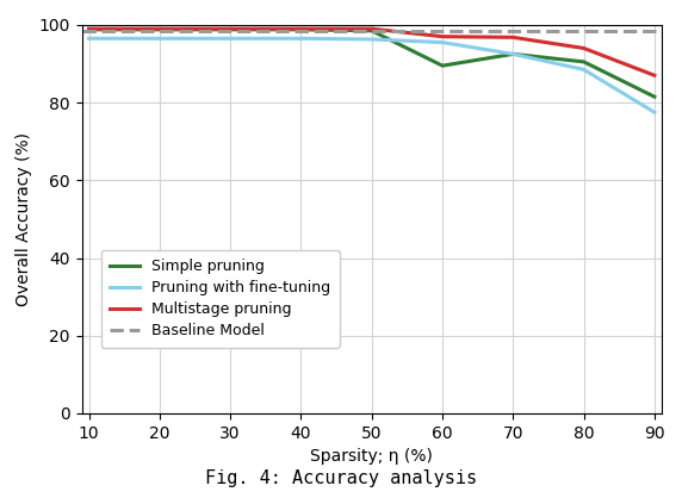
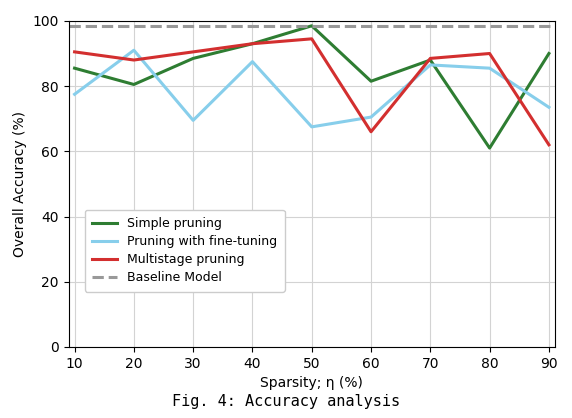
Simple pruning/10: 98.8 -> 85.5
Pruning with fine-tuning/10: 96.5 -> 77.5
Multistage pruning/10: 99.0 -> 90.5
Simple pruning/20: 98.8 -> 80.5
Pruning with fine-tuning/20: 96.5 -> 91.0
Multistage pruning/20: 99.0 -> 88.0
Simple pruning/30: 98.8 -> 88.5
Pruning with fine-tuning/30: 96.5 -> 69.5
Multistage pruning/30: 99.0 -> 90.5
Simple pruning/40: 98.8 -> 93.0
Pruning with fine-tuning/40: 96.5 -> 87.5
Multistage pruning/40: 99.0 -> 93.0
Pruning with fine-tuning/50: 96.3 -> 67.5
Multistage pruning/50: 99.0 -> 94.5
Simple pruning/60: 89.5 -> 81.5
Pruning with fine-tuning/60: 95.5 -> 70.5
Multistage pruning/60: 97.0 -> 66.0
Simple pruning/70: 92.5 -> 88.0
Pruning with fine-tuning/70: 92.5 -> 86.5
Multistage pruning/70: 96.8 -> 88.5
Simple pruning/80: 90.5 -> 61.0
Pruning with fine-tuning/80: 88.5 -> 85.5
Multistage pruning/80: 94.0 -> 90.0
Simple pruning/90: 81.5 -> 90.0
Pruning with fine-tuning/90: 77.5 -> 73.5
Multistage pruning/90: 87.0 -> 62.0
